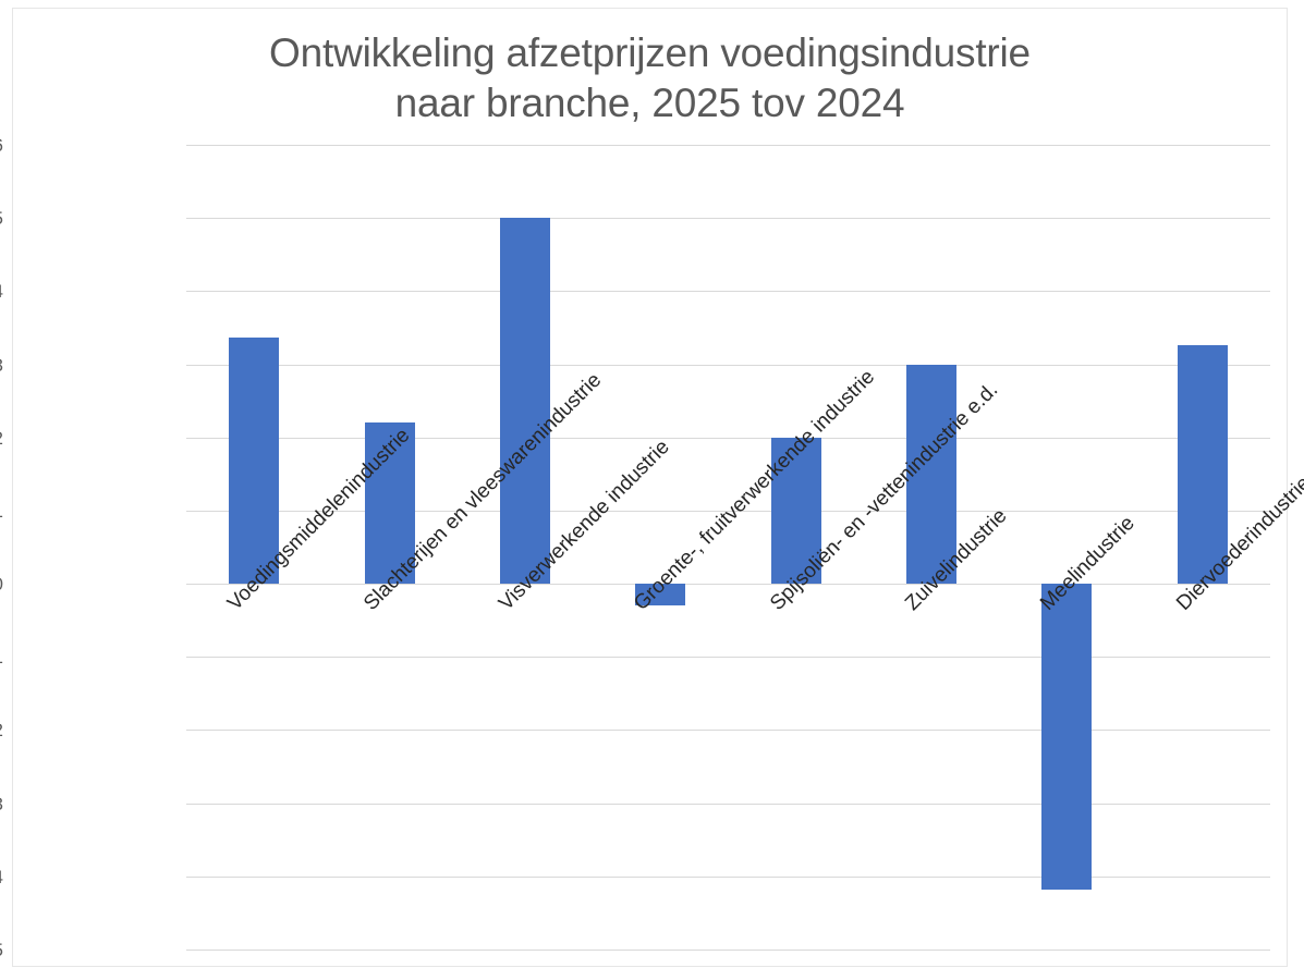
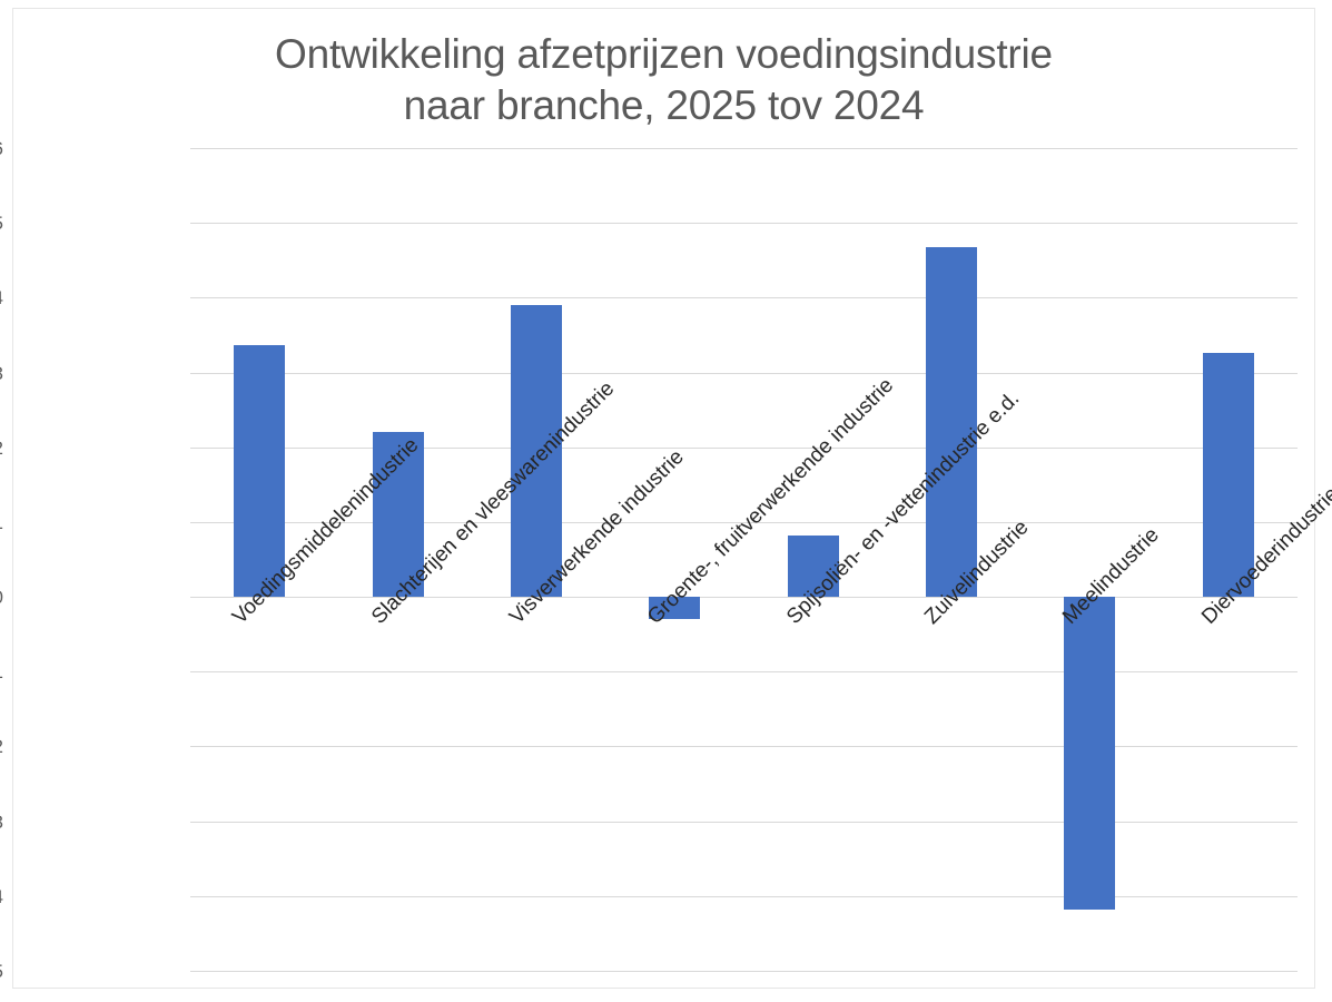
Visverwerkende industrie: 0,05 -> 0,04
Spijsoliën- en -vettenindustrie e.d.: 0,02 -> 0,01
Zuivelindustrie: 0,03 -> 0,05
